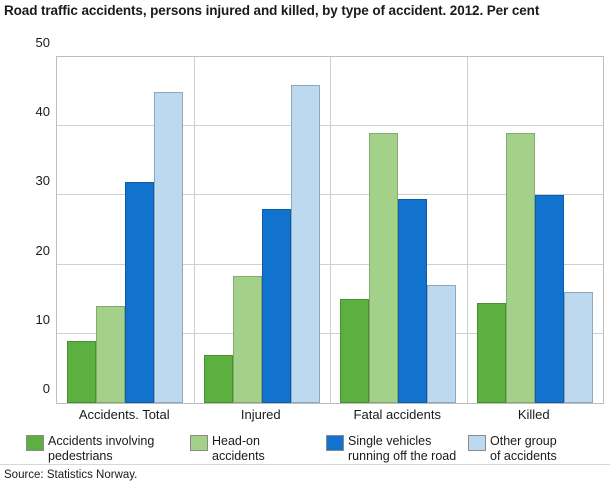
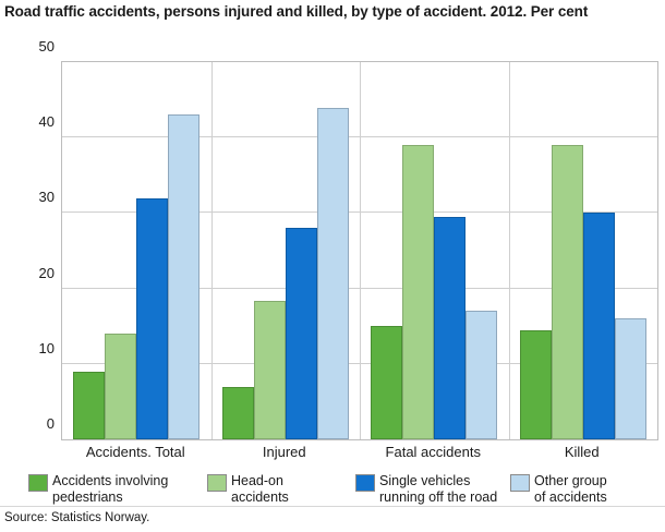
Other group of accidents/Accidents. Total: 45 -> 43
Other group of accidents/Injured: 46 -> 44
